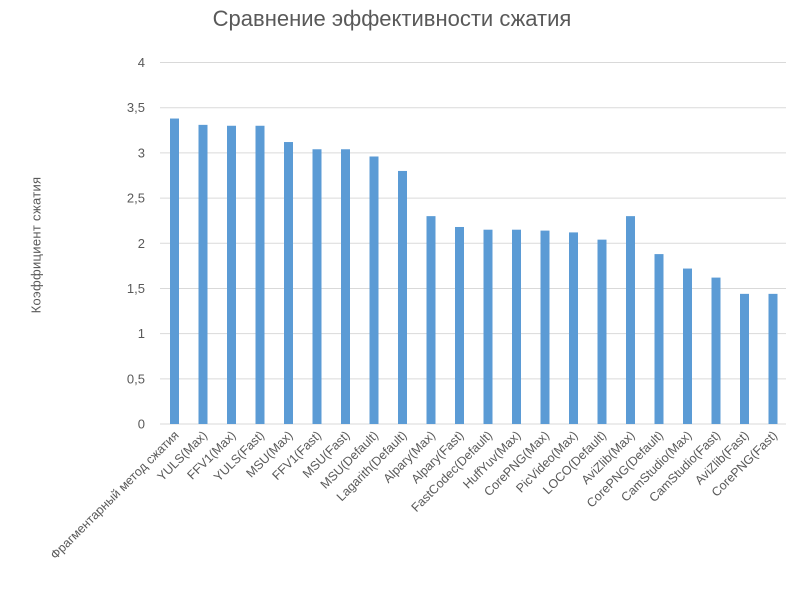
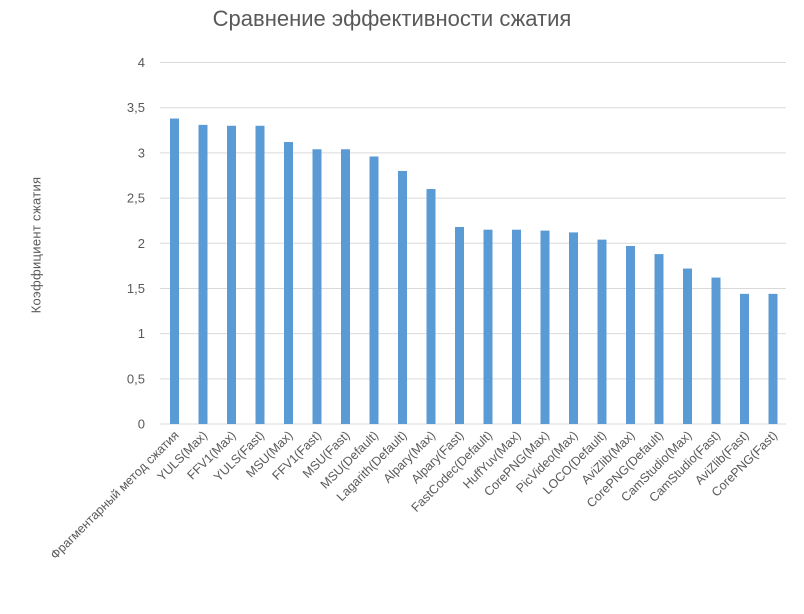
Alpary(Max): 2.3 -> 2.6
AviZlib(Max): 2.3 -> 2.0
